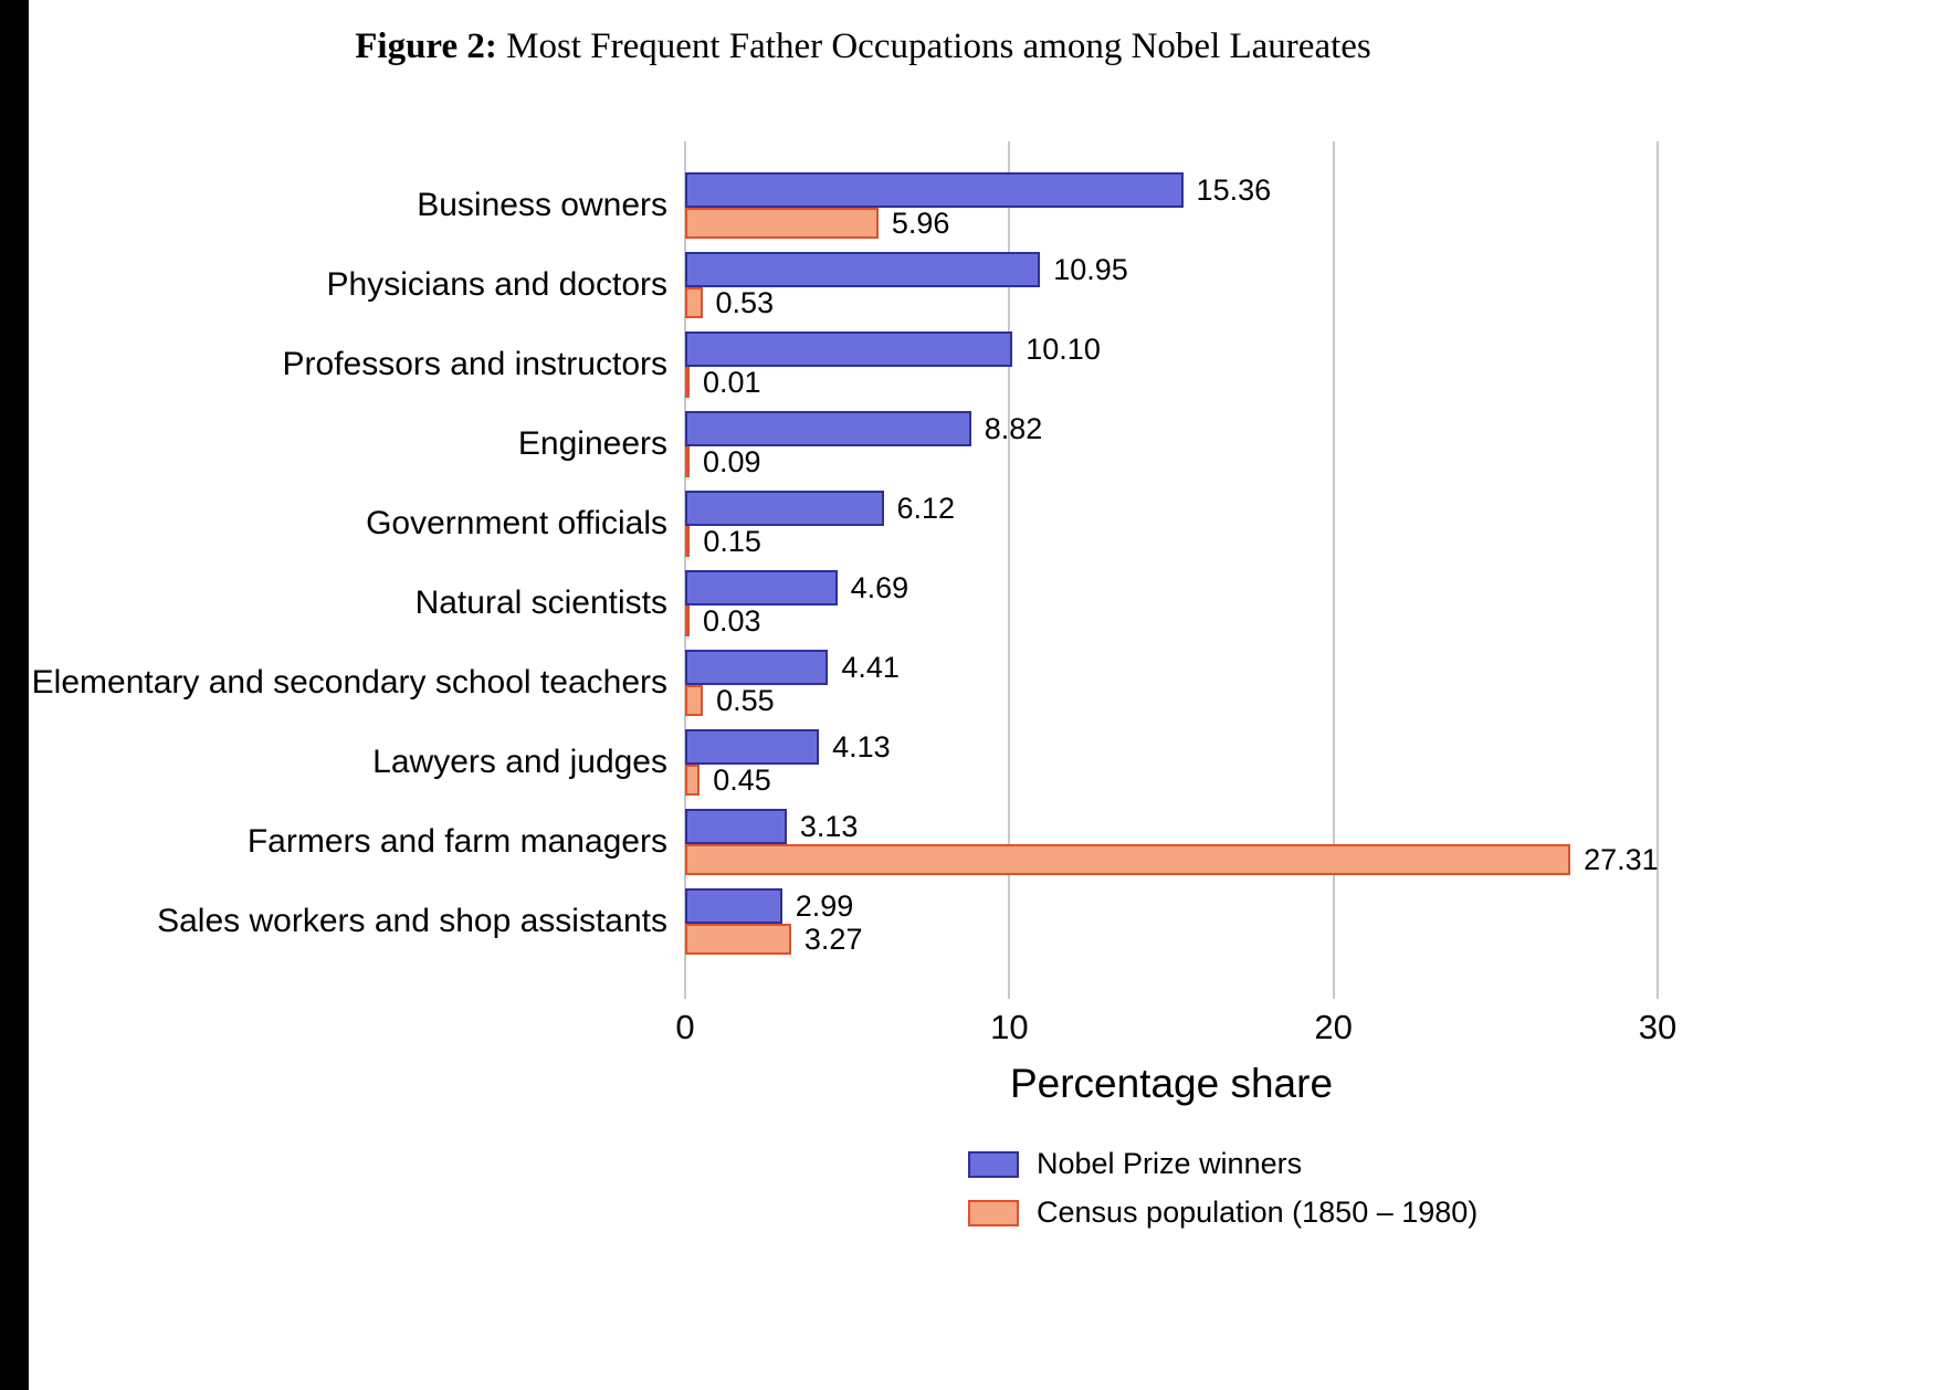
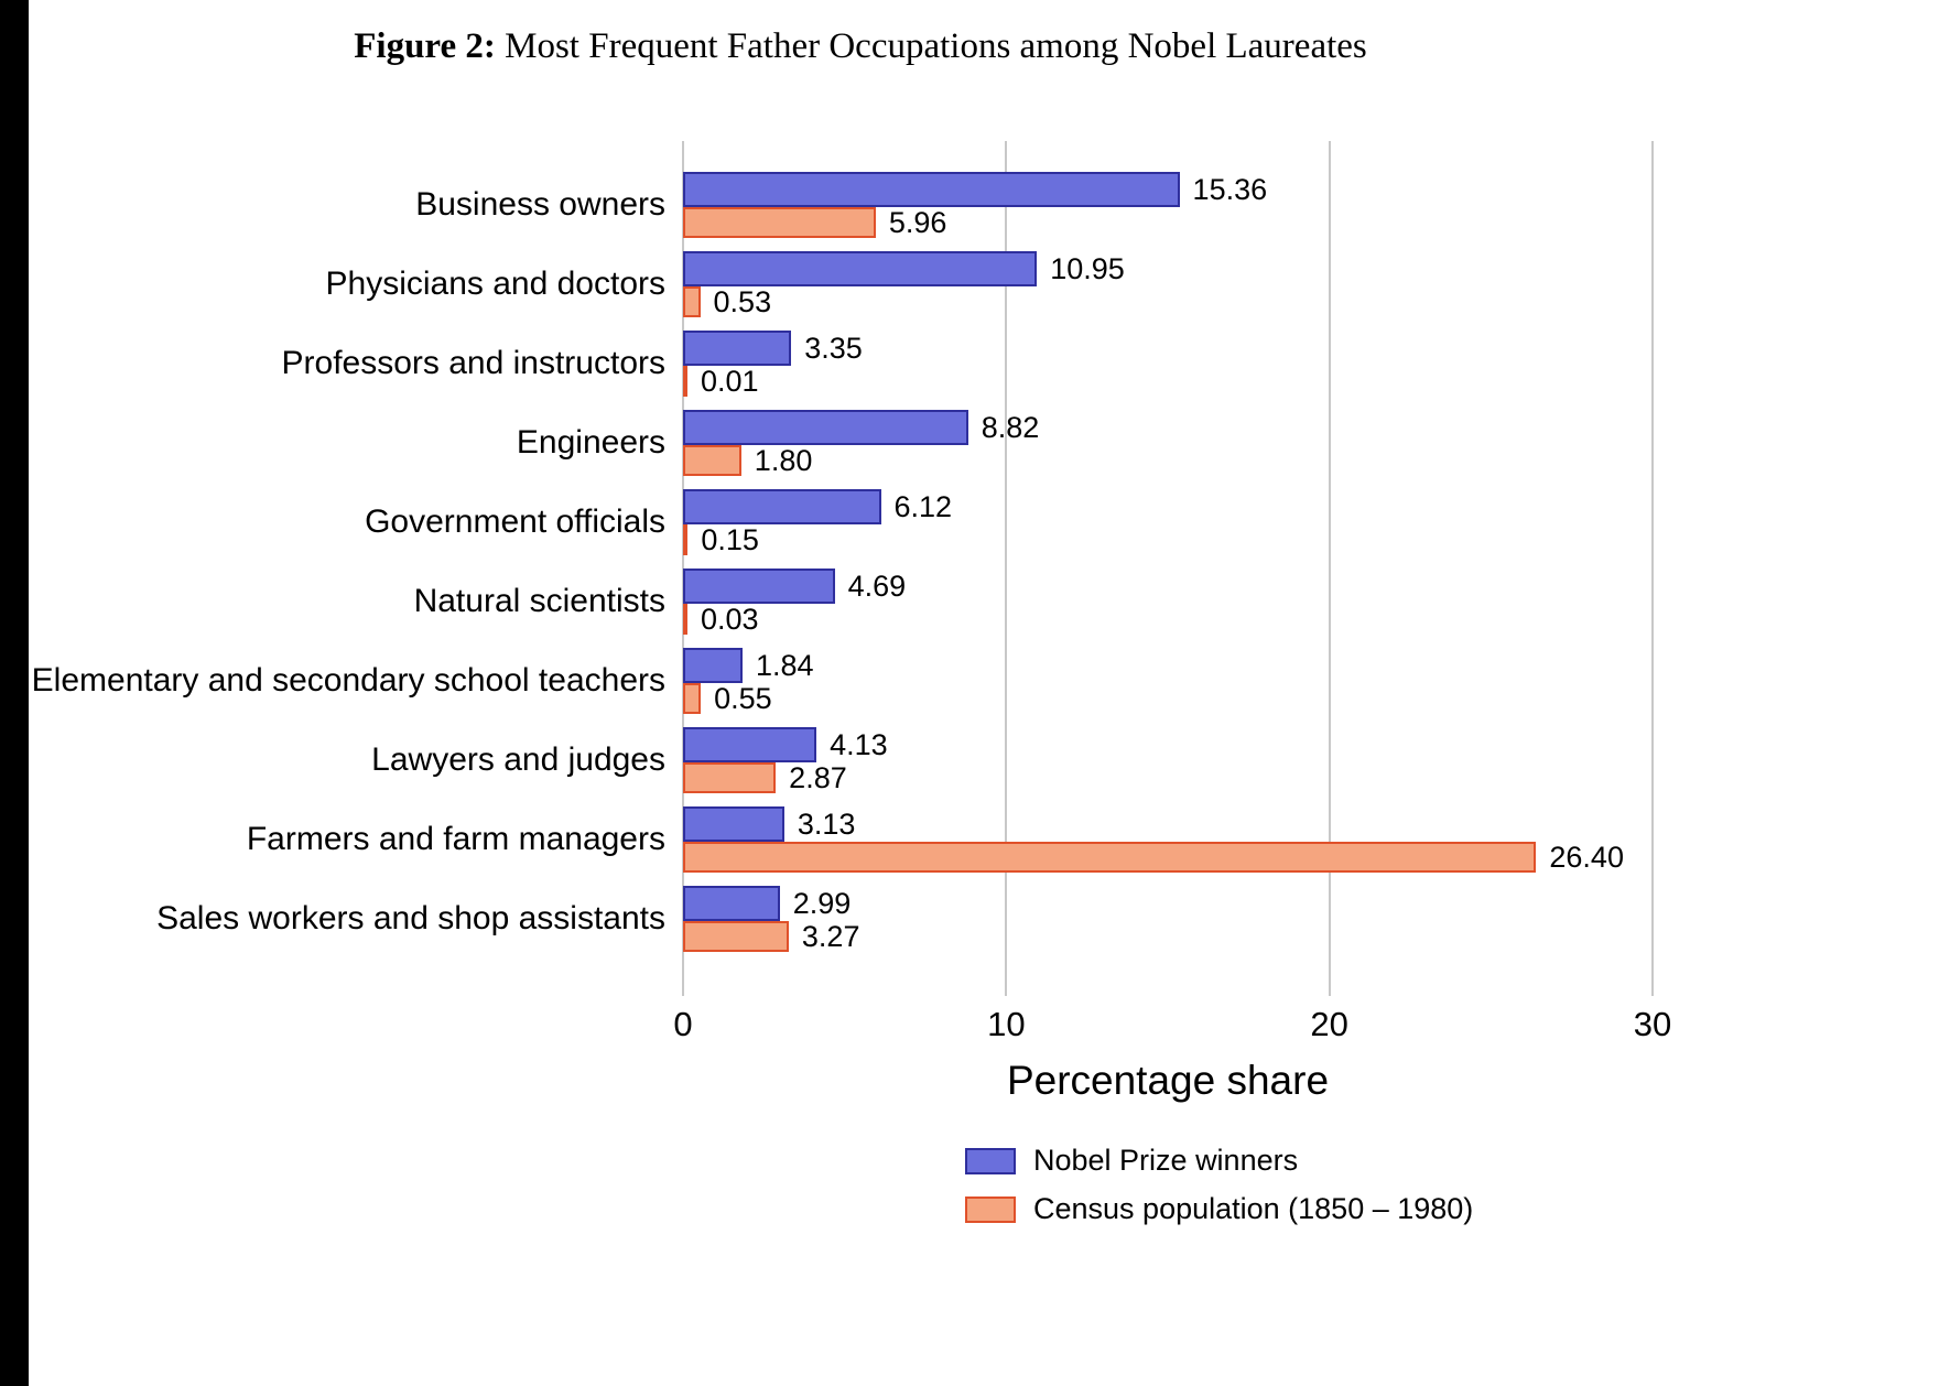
Nobel Prize winners/Professors and instructors: 10.10 -> 3.35
Census population (1850 – 1980)/Engineers: 0.09 -> 1.80
Nobel Prize winners/Elementary and secondary school teachers: 4.41 -> 1.84
Census population (1850 – 1980)/Lawyers and judges: 0.45 -> 2.87
Census population (1850 – 1980)/Farmers and farm managers: 27.31 -> 26.40
